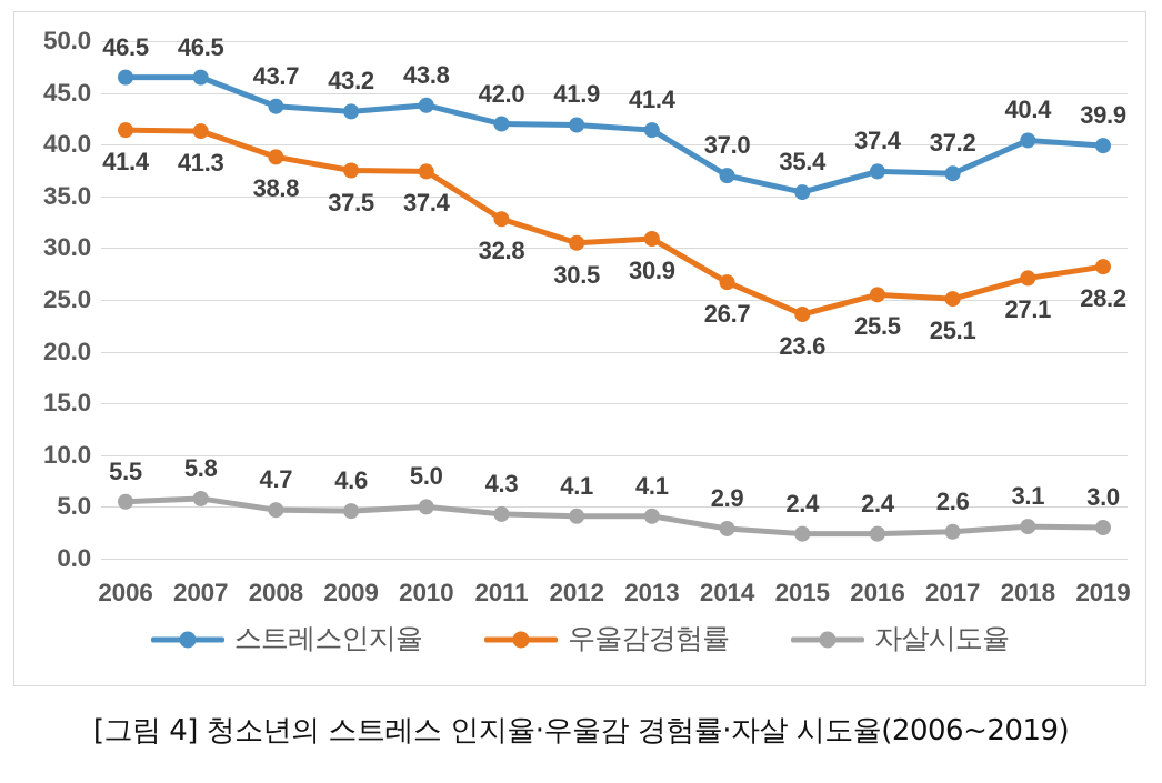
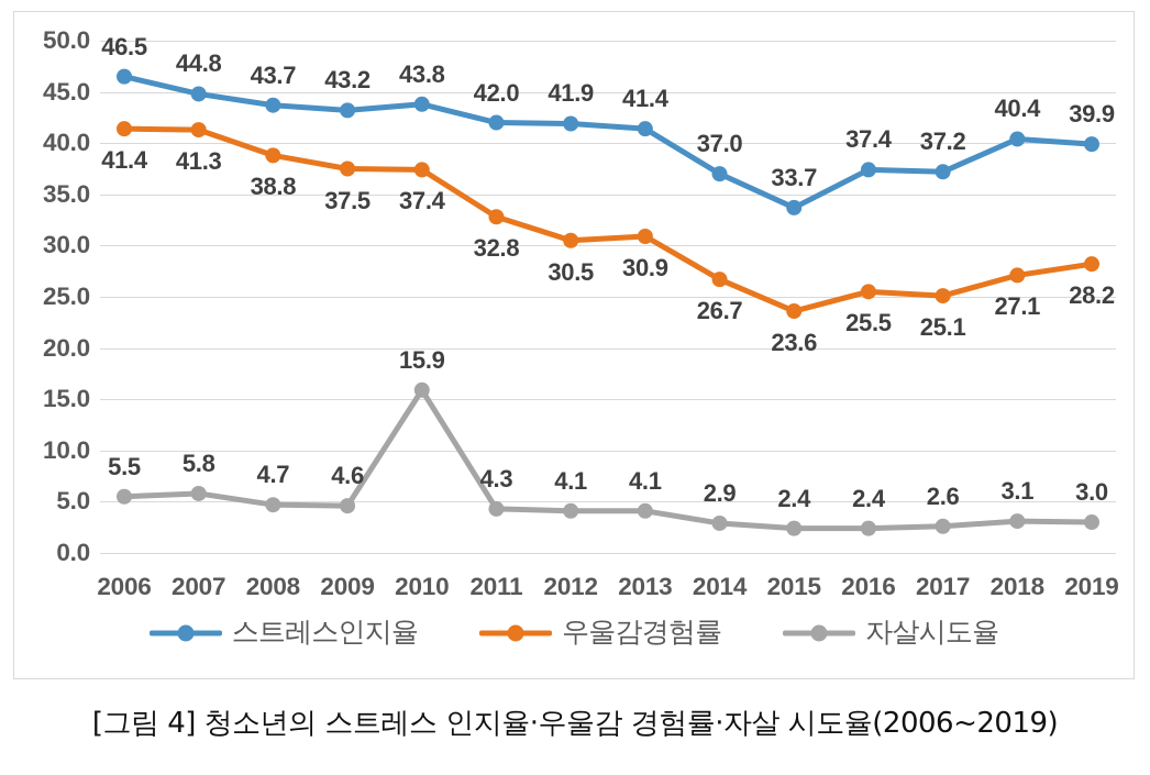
스트레스인지율/2007: 46.5 -> 44.8
자살시도율/2010: 5.0 -> 15.9
스트레스인지율/2015: 35.4 -> 33.7
